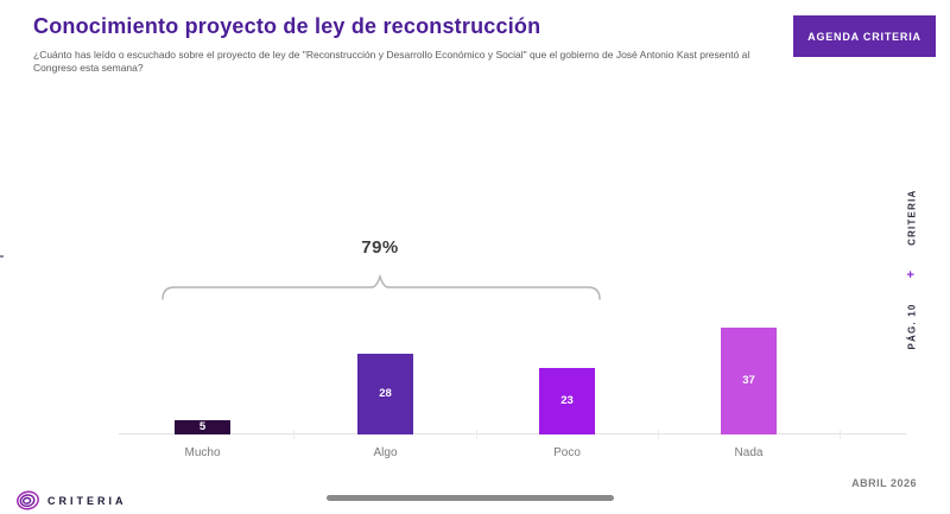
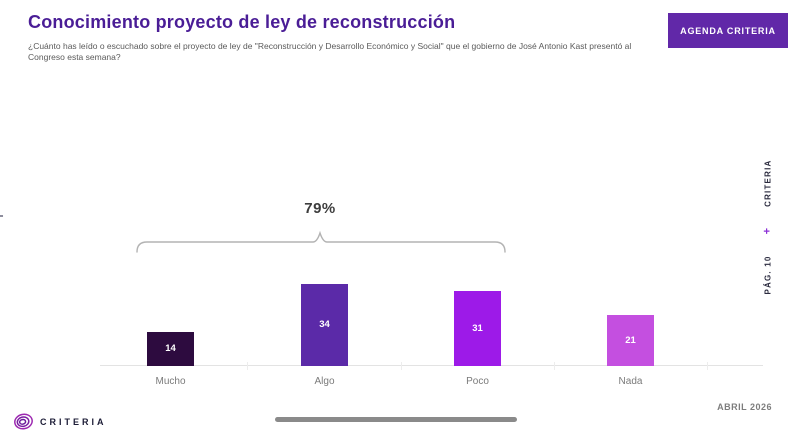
Mucho: 5 -> 14
Algo: 28 -> 34
Poco: 23 -> 31
Nada: 37 -> 21
